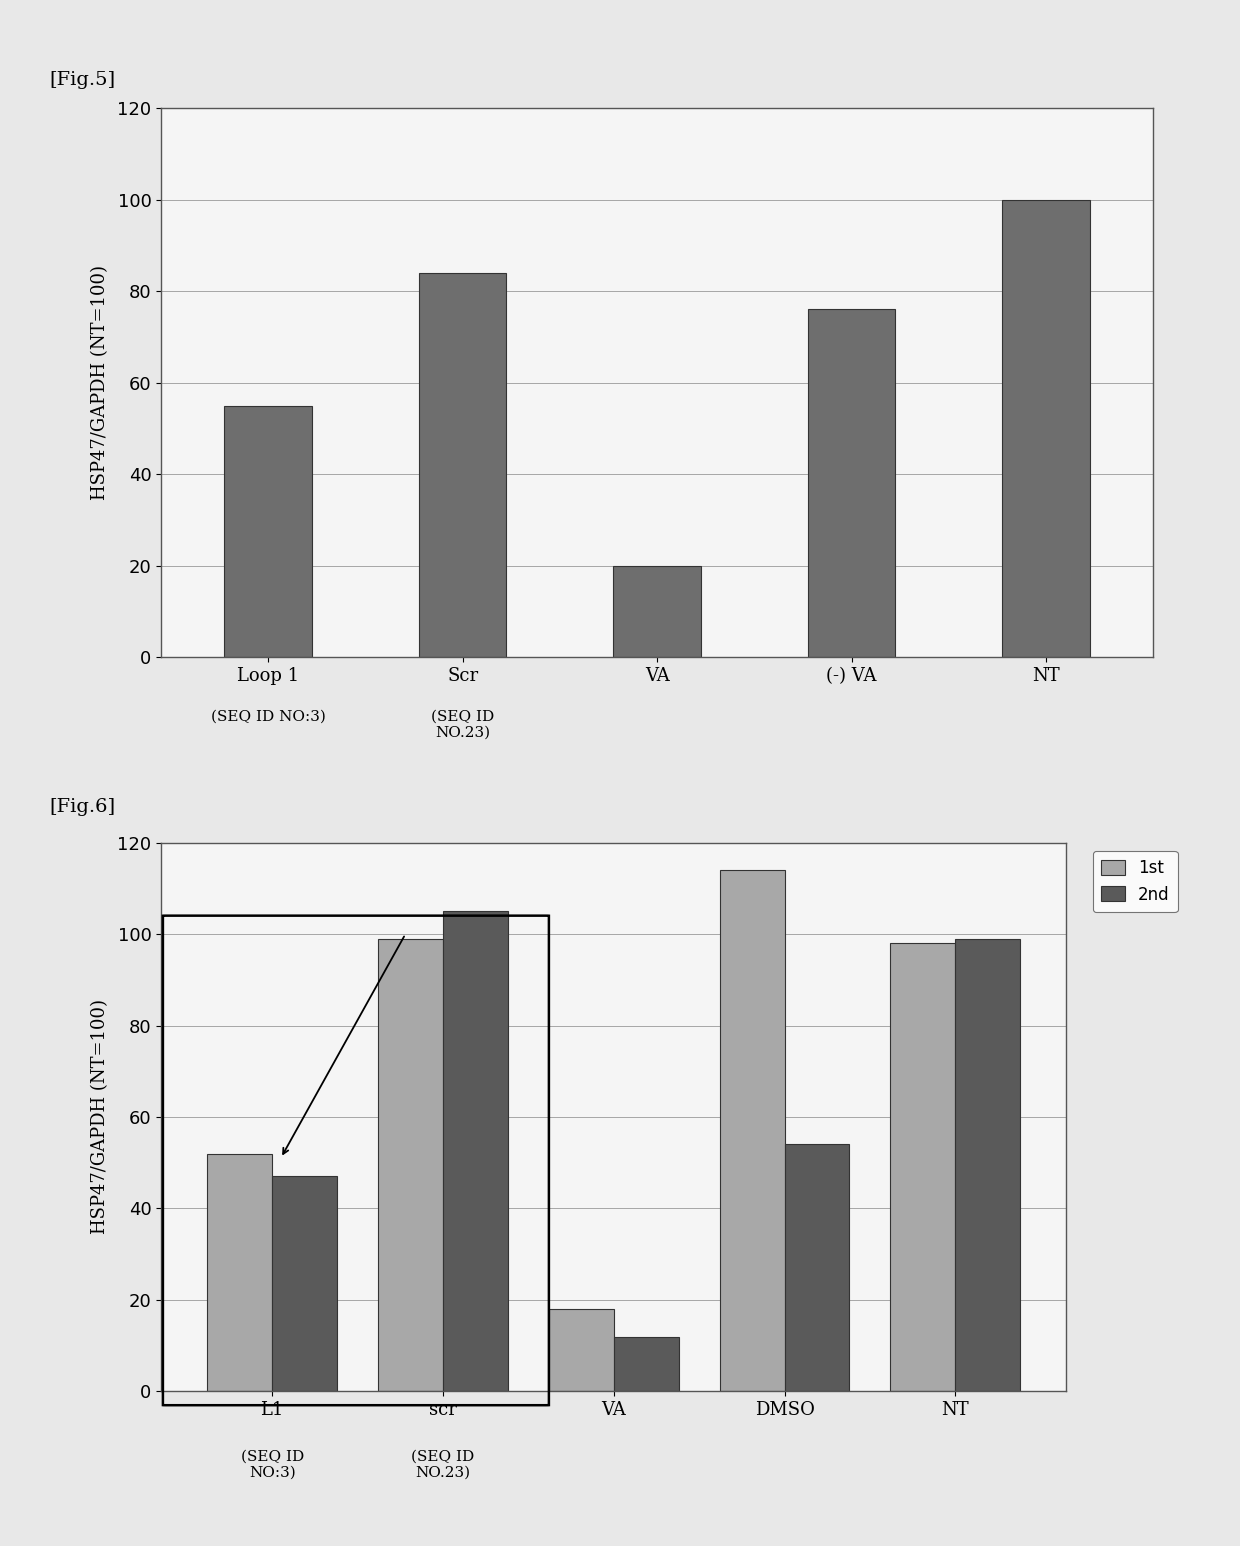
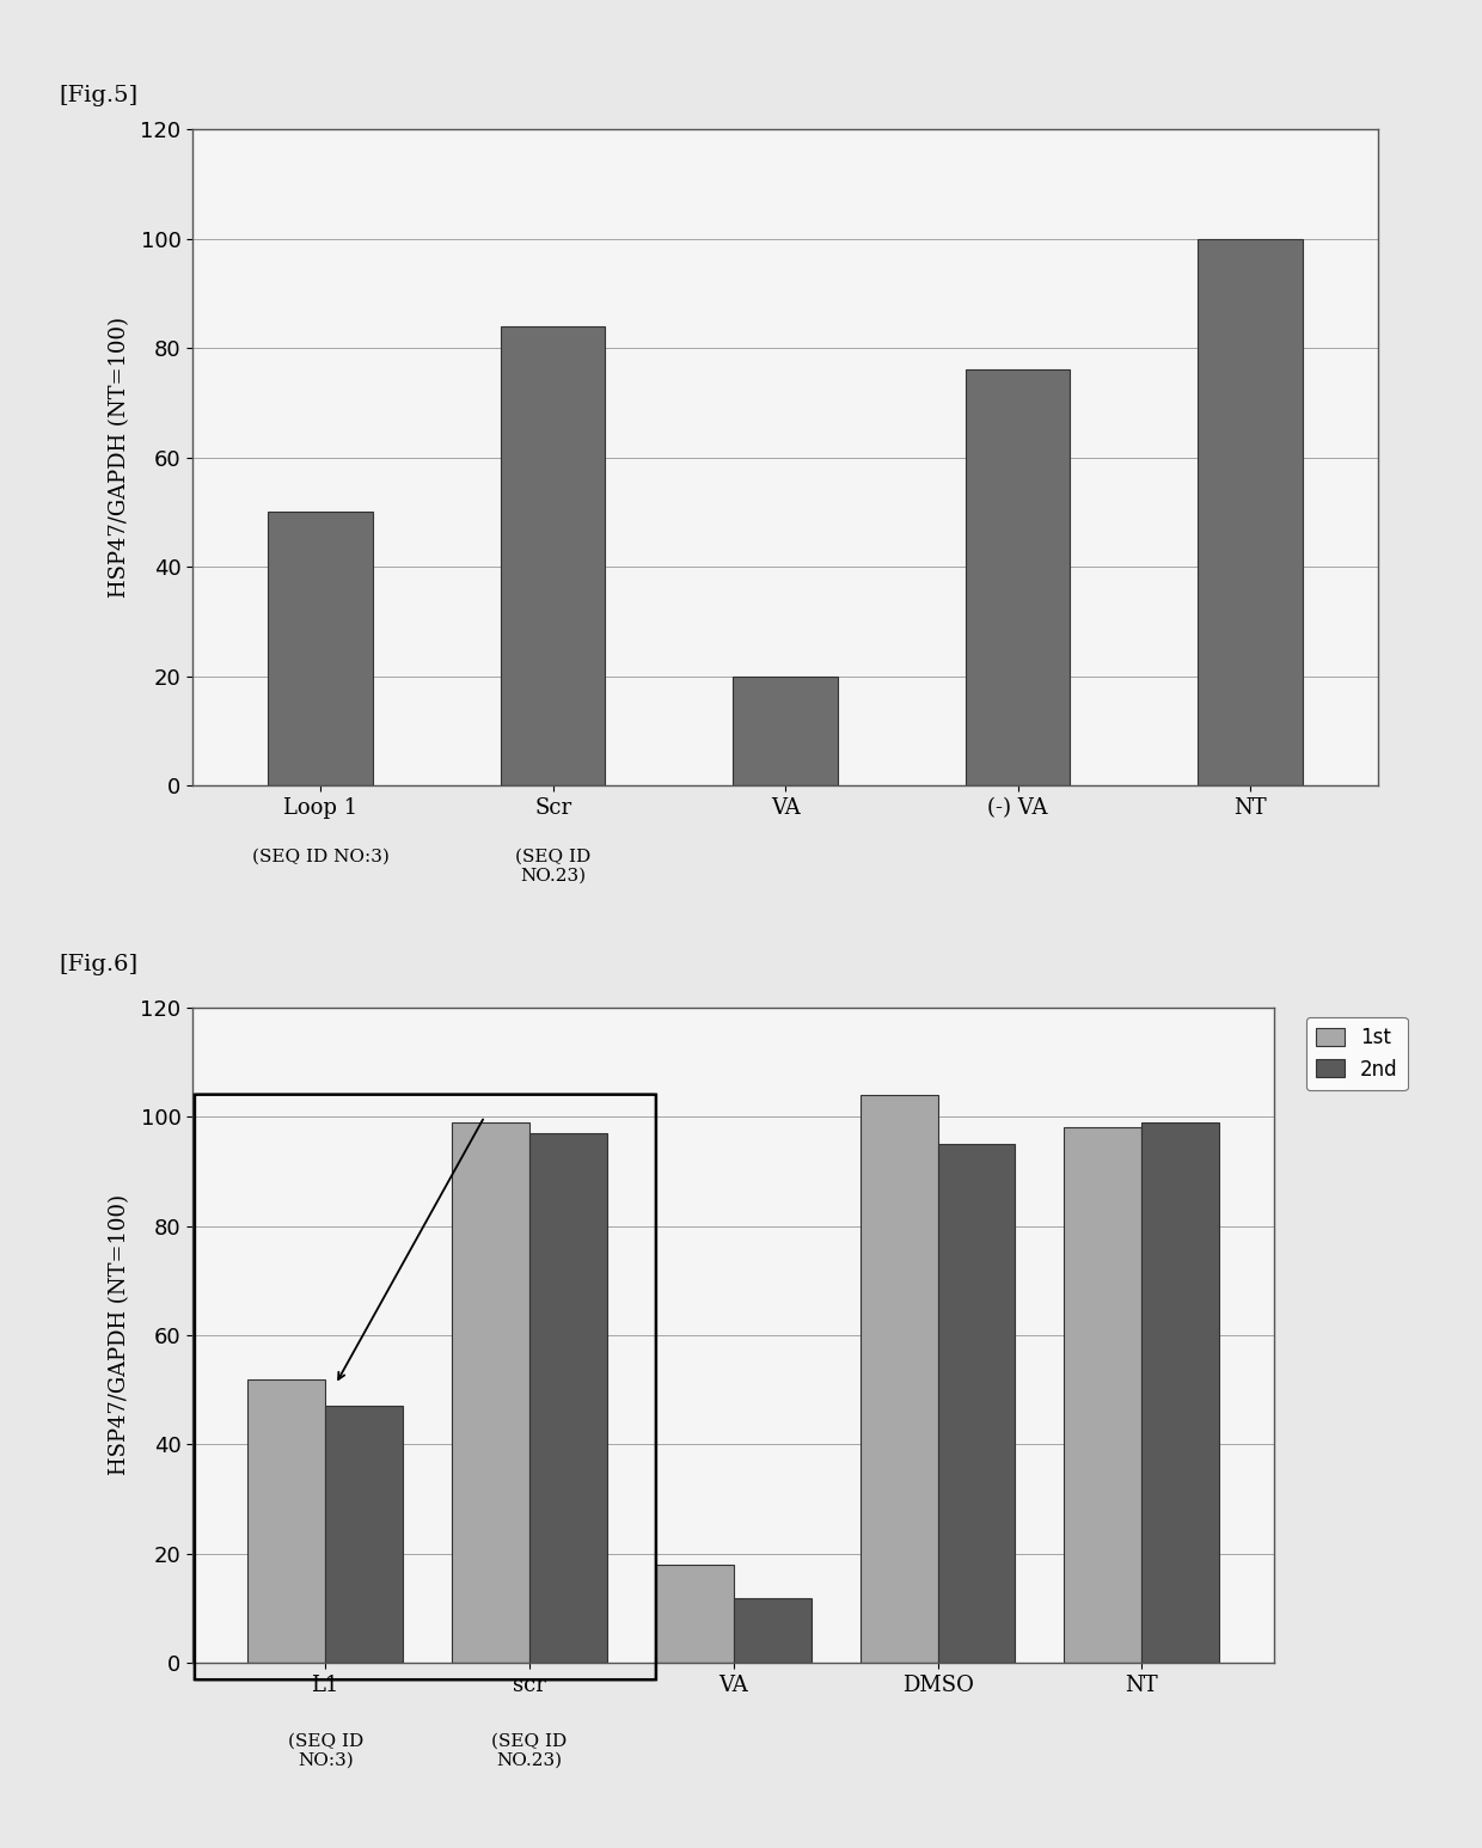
Loop 1: 55 -> 50
2nd/scr: 105 -> 97
1st/DMSO: 114 -> 104
2nd/DMSO: 54 -> 95
